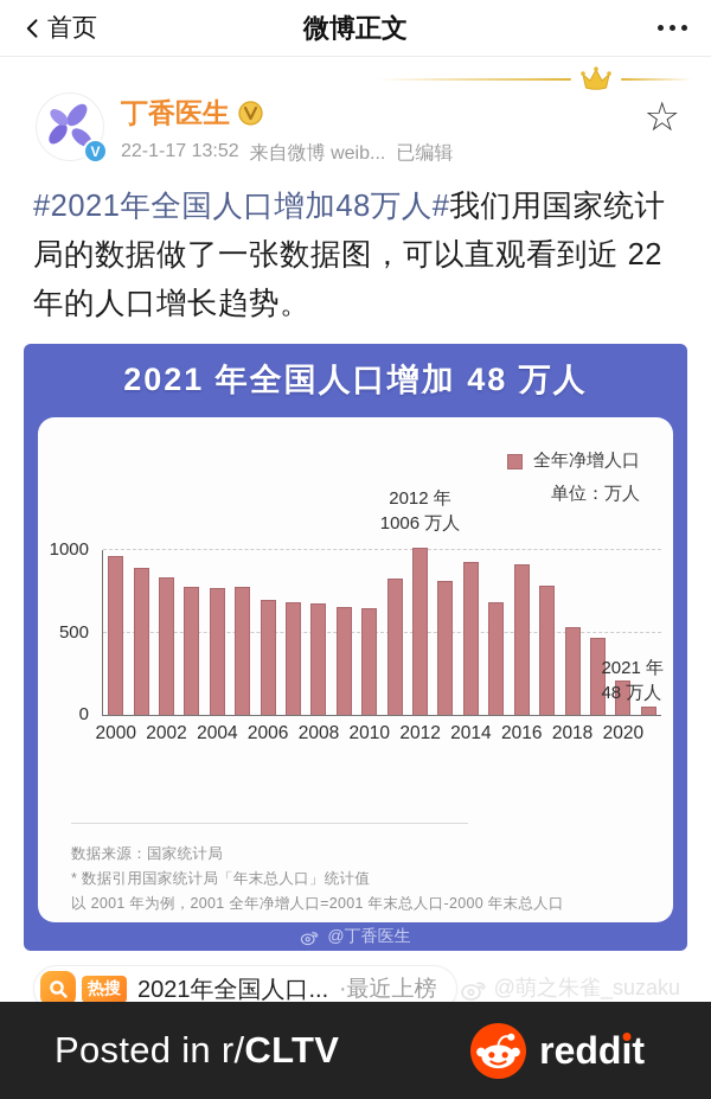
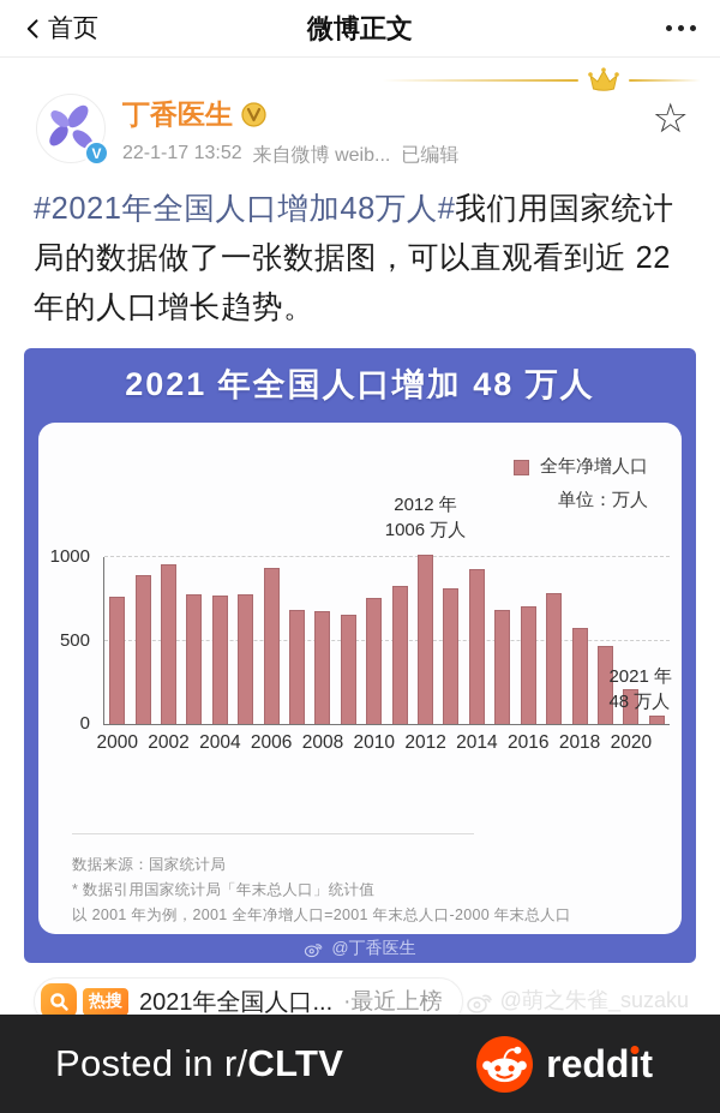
2000: 960 -> 760
2002: 830 -> 950
2006: 690 -> 930
2010: 640 -> 750
2016: 910 -> 700
2018: 530 -> 570
